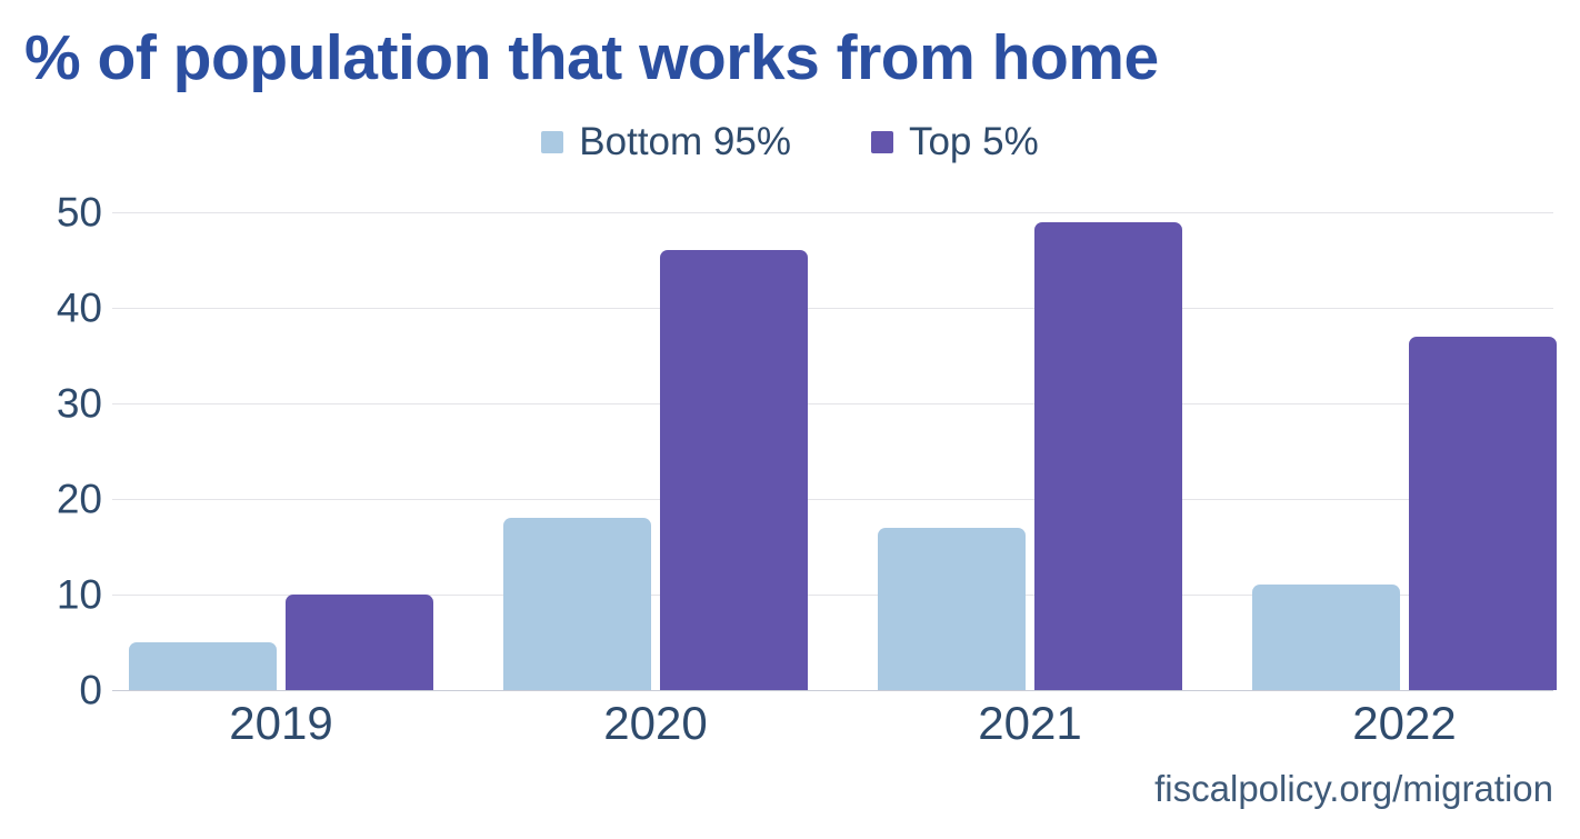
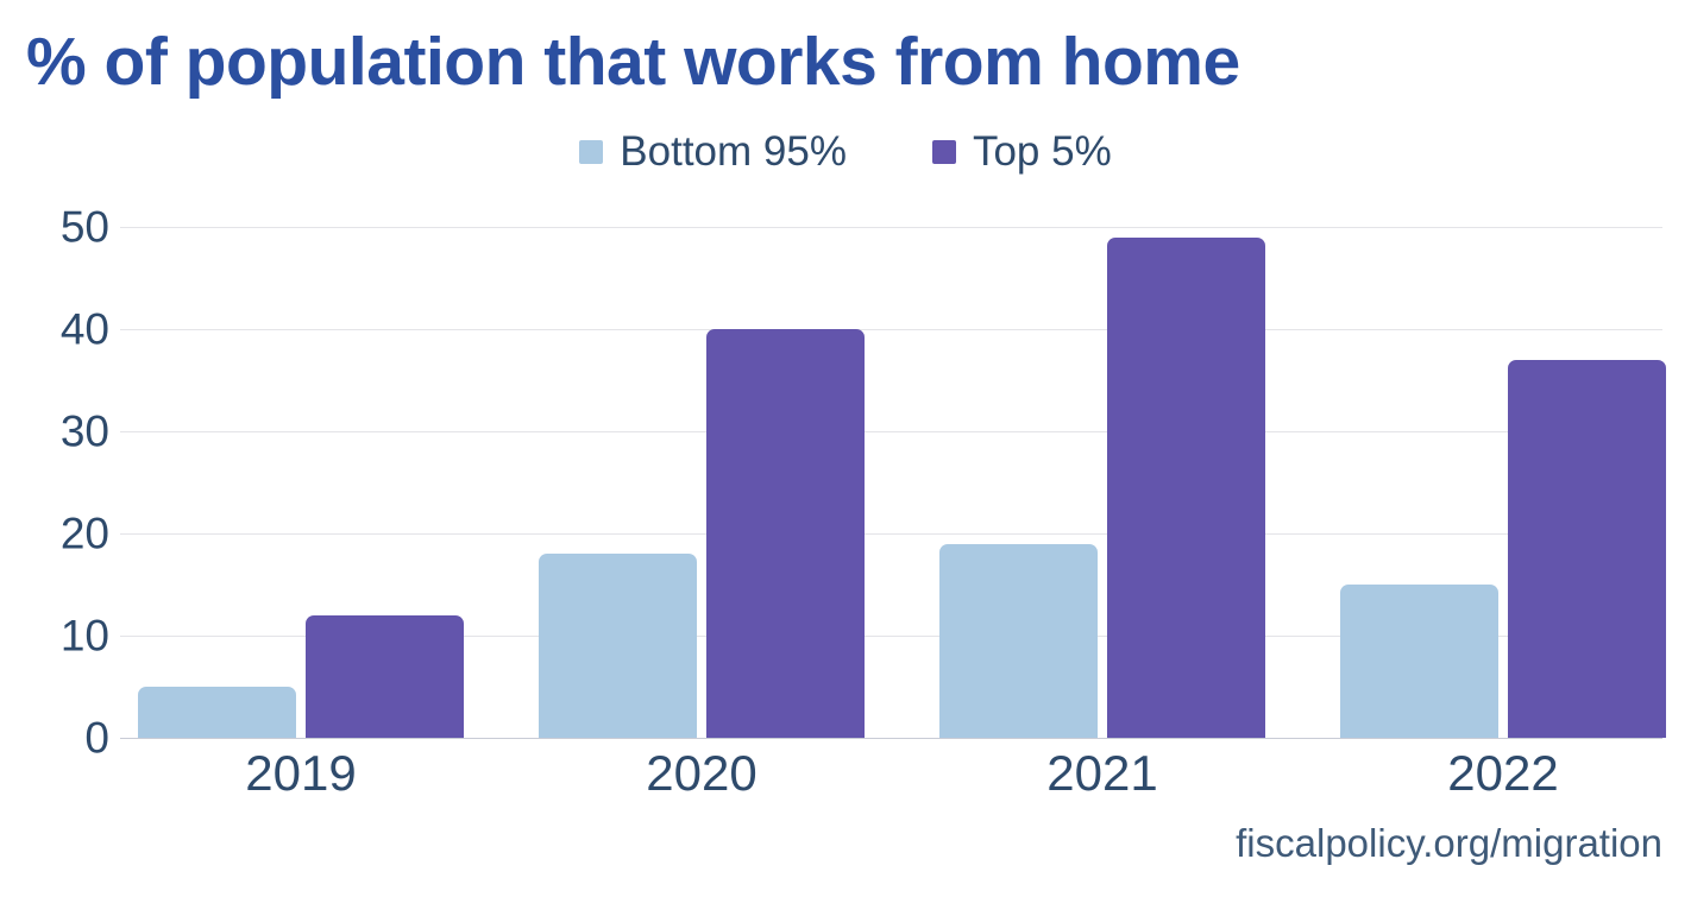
Top 5%/2019: 10 -> 12
Top 5%/2020: 46 -> 40
Bottom 95%/2021: 17 -> 19
Bottom 95%/2022: 11 -> 15
